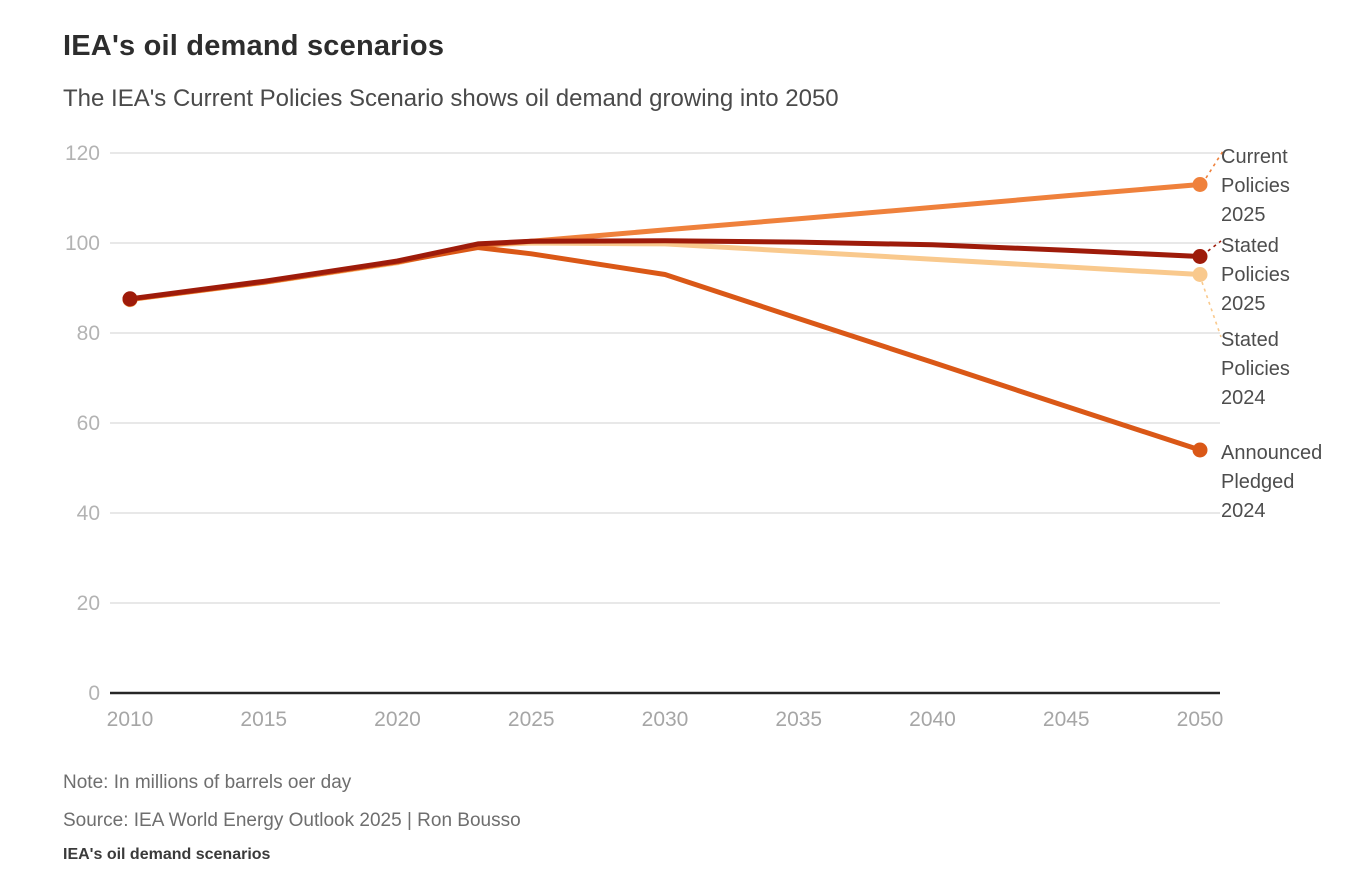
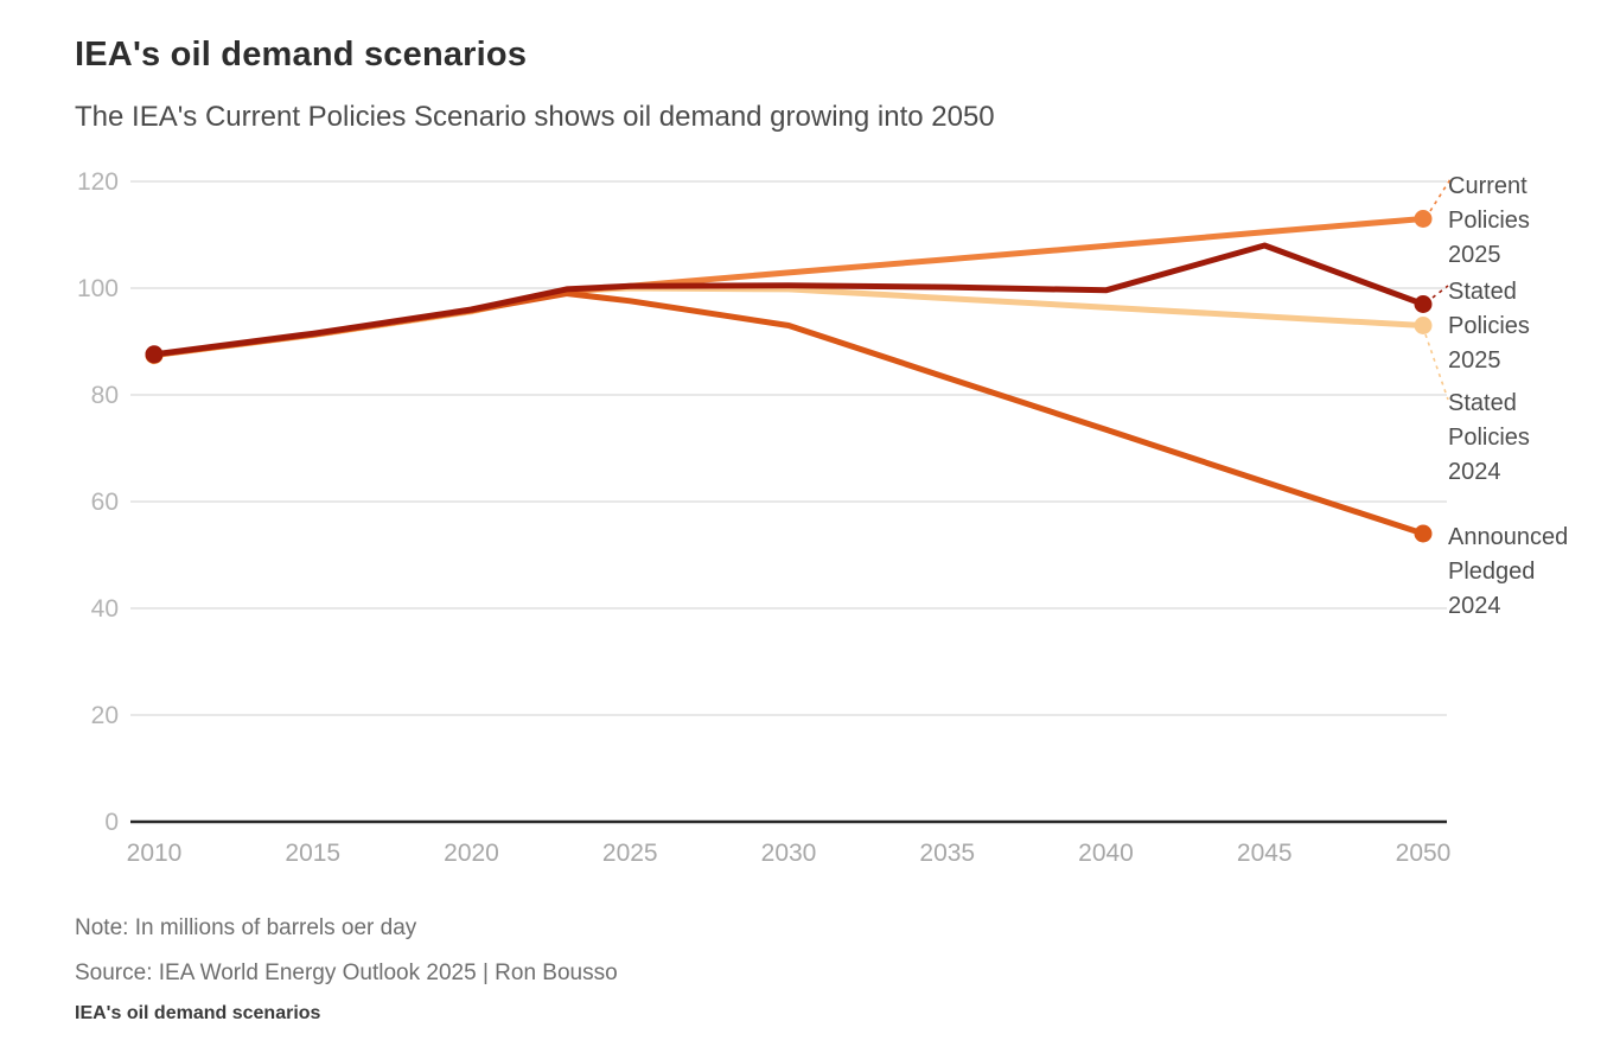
Stated Policies 2025/2045: 98 -> 108
